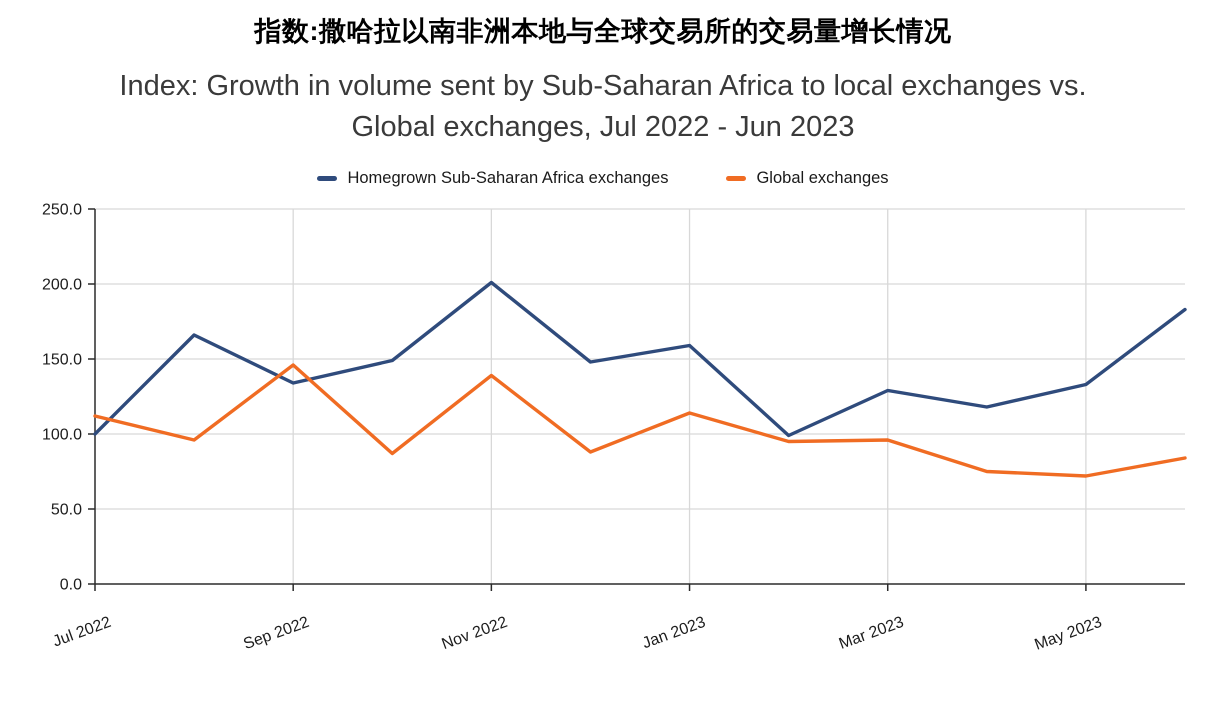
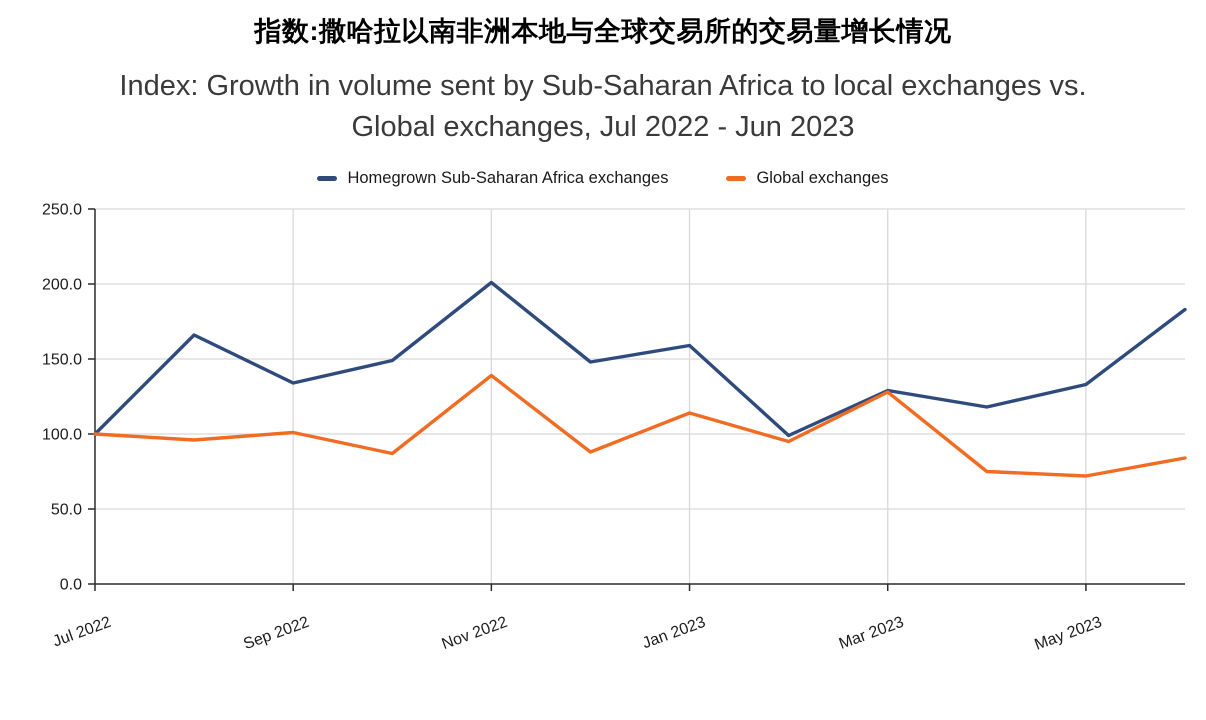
Global exchanges/Jul 2022: 112 -> 100
Global exchanges/Sep 2022: 146 -> 101
Global exchanges/Mar 2023: 96 -> 128
